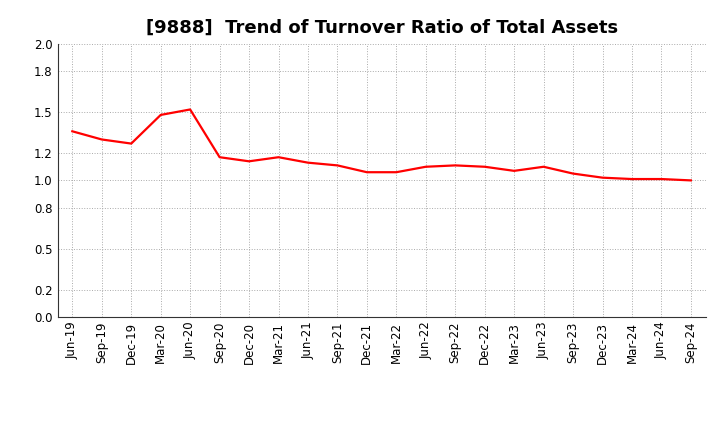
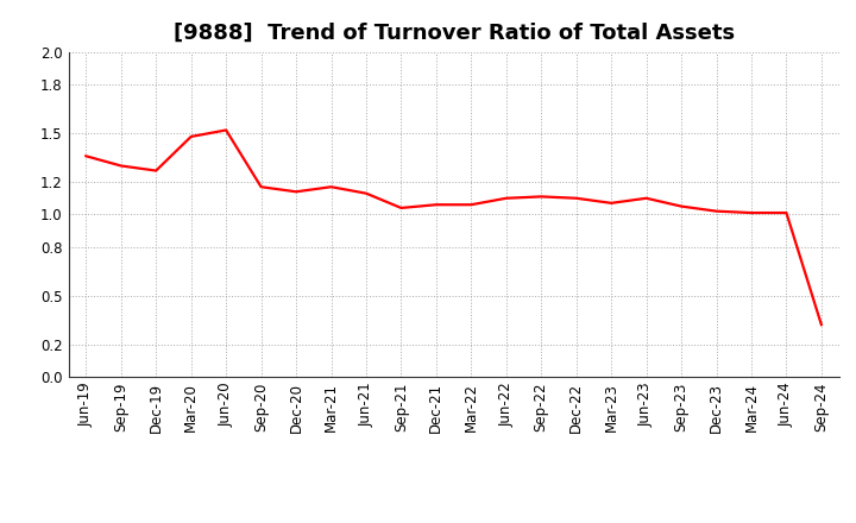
Sep-21: 1.11 -> 1.04
Sep-24: 1.00 -> 0.32
